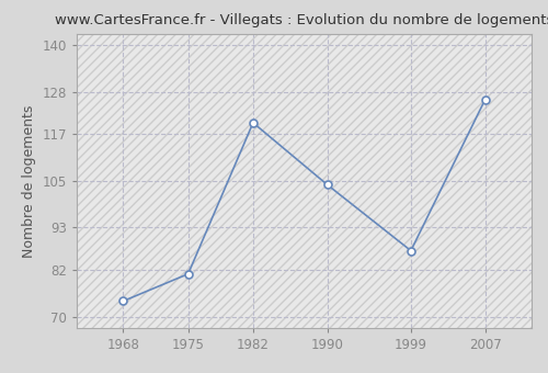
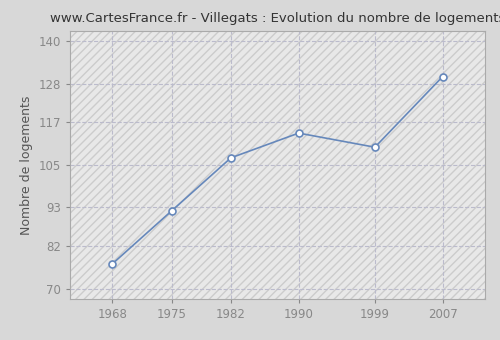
1968: 74 -> 77
1975: 81 -> 92
1982: 120 -> 107
1990: 104 -> 114
1999: 87 -> 110
2007: 126 -> 130
